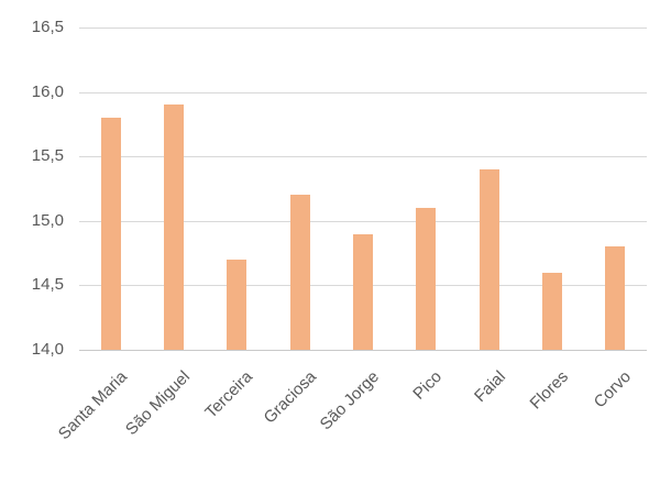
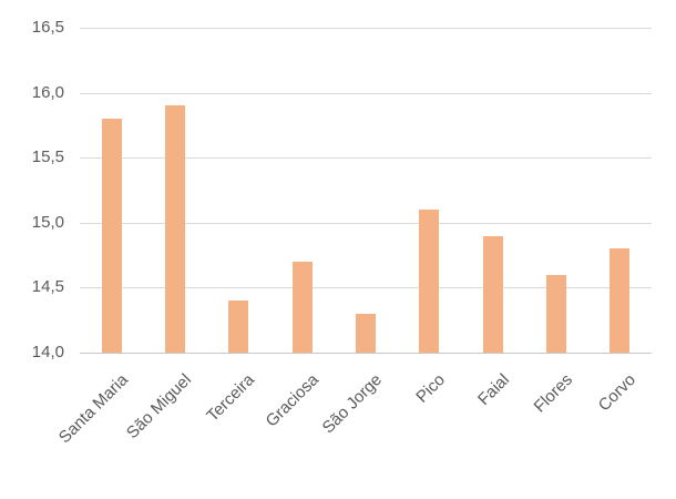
Terceira: 14,7 -> 14,4
Graciosa: 15,2 -> 14,7
São Jorge: 14,9 -> 14,3
Faial: 15,4 -> 14,9
